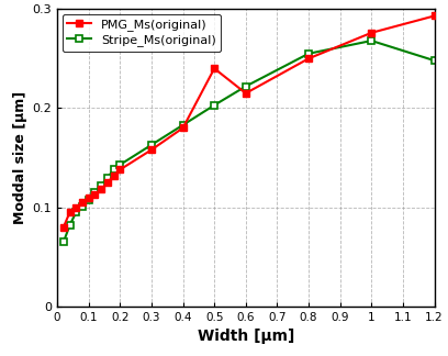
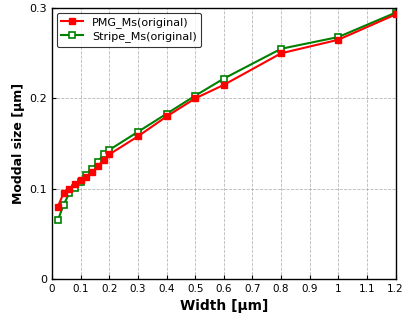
PMG_Ms(original)/0.5: 0.240 -> 0.200
PMG_Ms(original)/1: 0.276 -> 0.265
Stripe_Ms(original)/1.2: 0.248 -> 0.295
